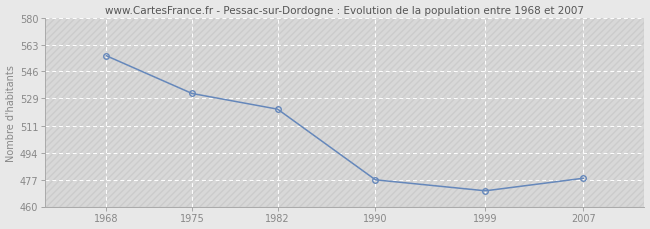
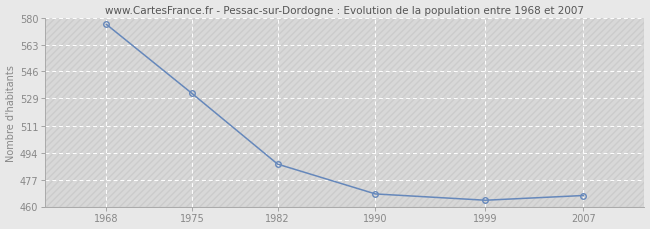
1968: 556 -> 576
1982: 522 -> 487
1990: 477 -> 468
1999: 470 -> 464
2007: 478 -> 467
